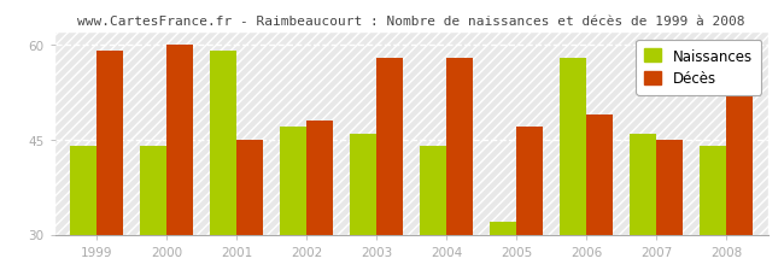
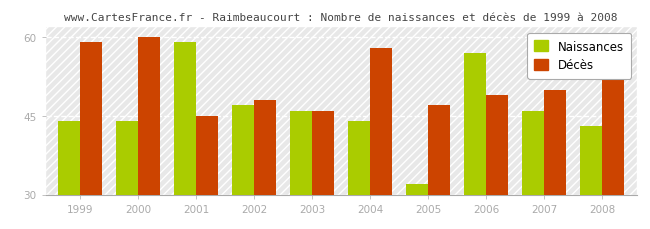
Décès/2003: 58 -> 46
Naissances/2006: 58 -> 57
Décès/2007: 45 -> 50
Naissances/2008: 44 -> 43
